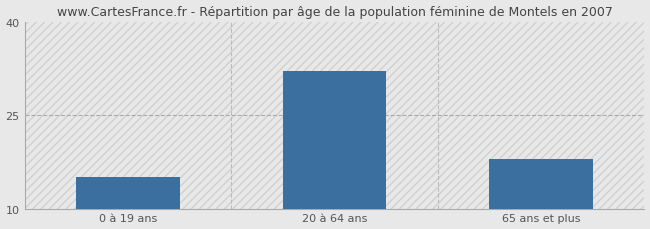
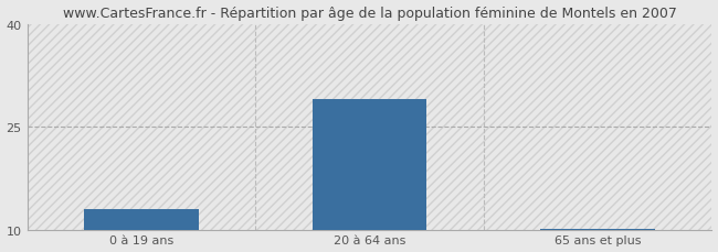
0 à 19 ans: 15.0 -> 13.0
20 à 64 ans: 32.0 -> 29.0
65 ans et plus: 18.0 -> 10.2
